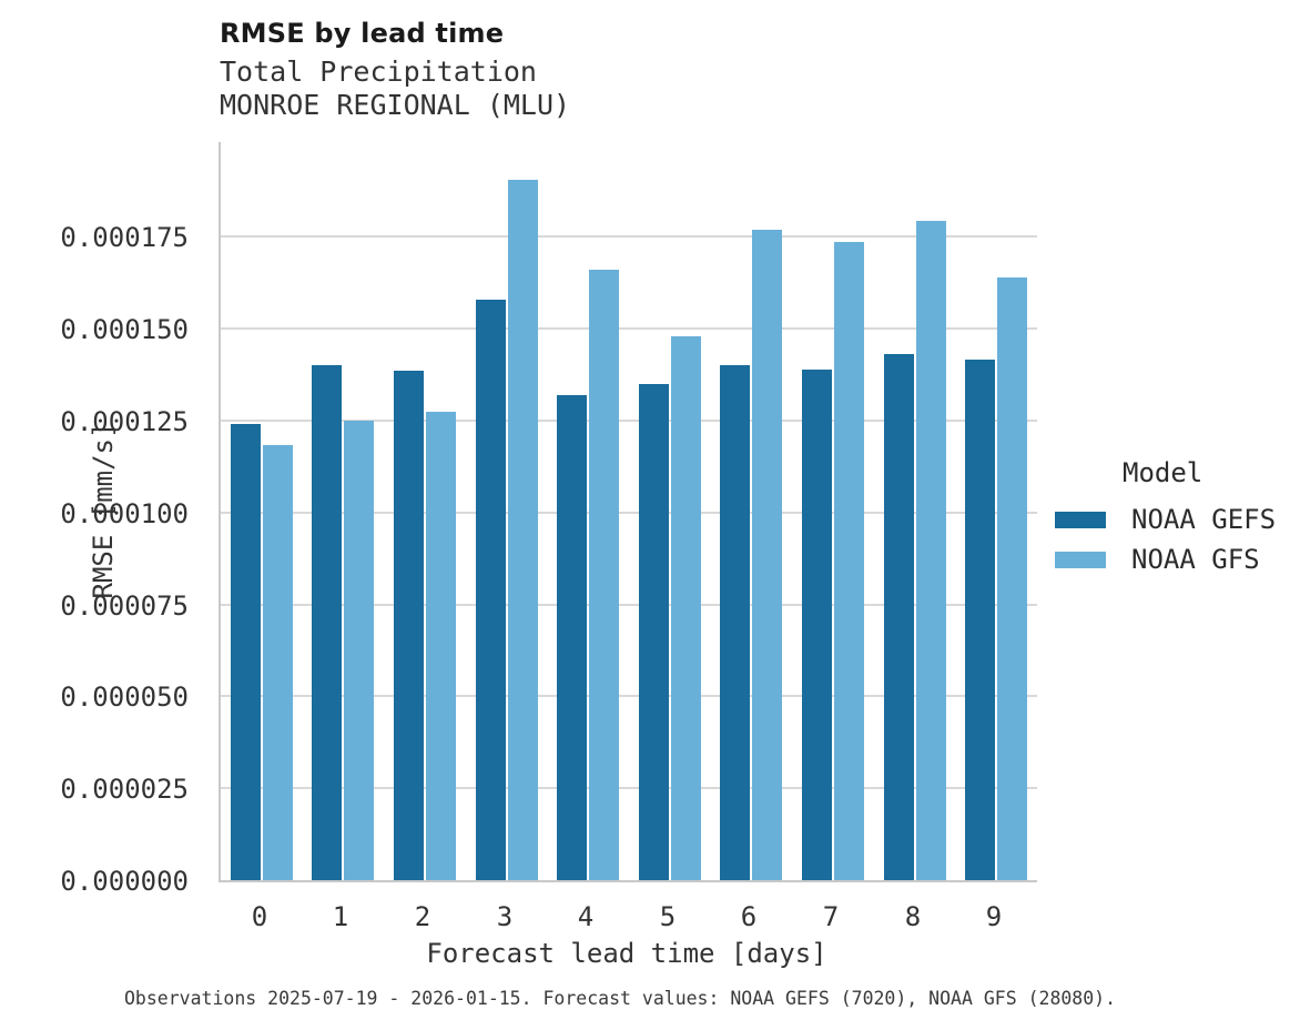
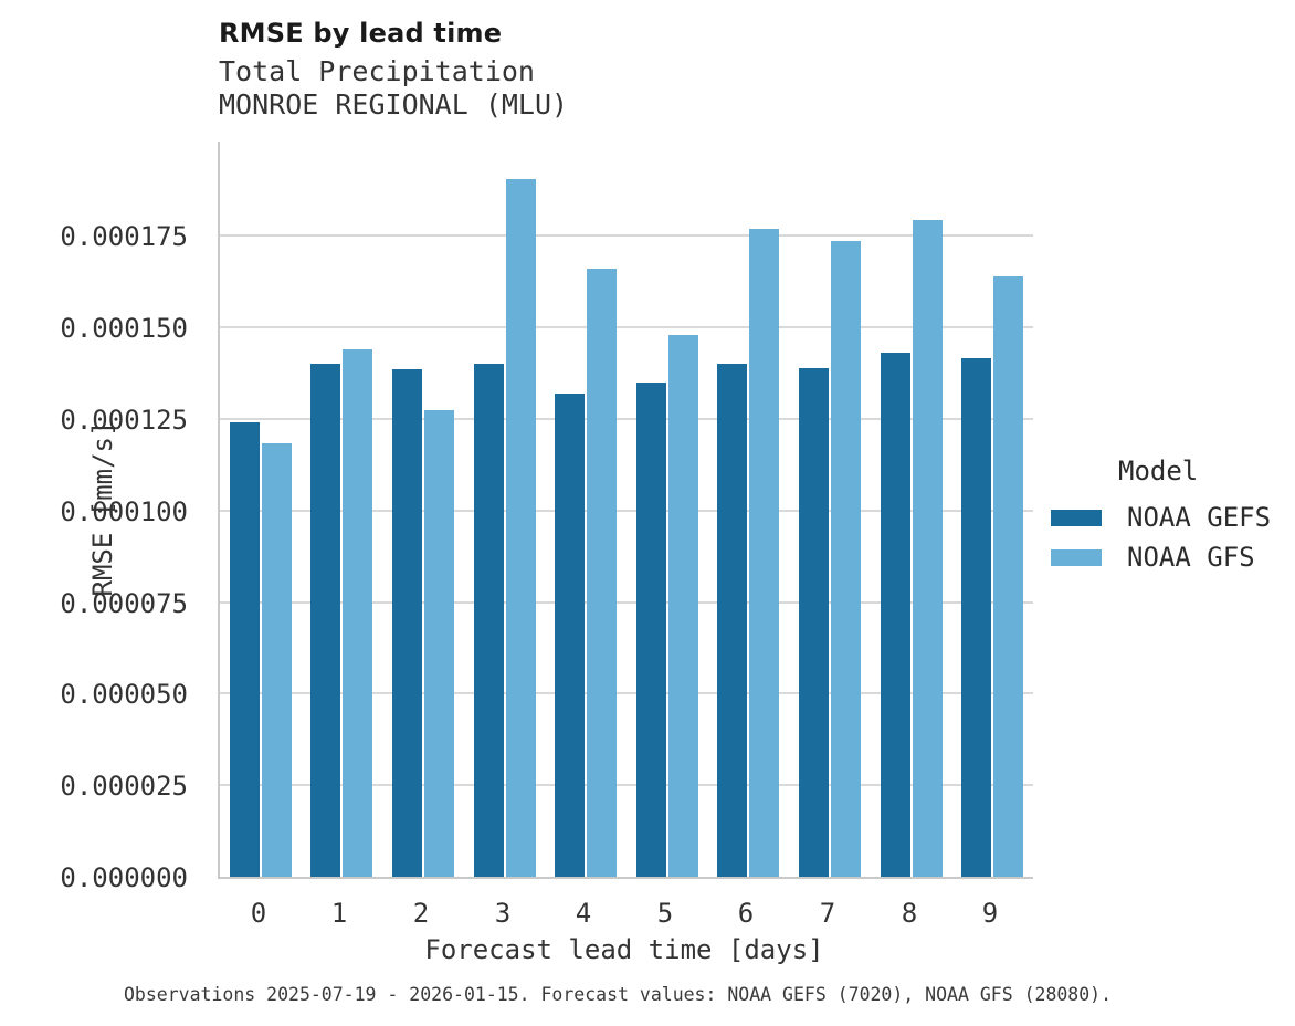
NOAA GFS/1: 0.000125 -> 0.000144
NOAA GEFS/3: 0.000158 -> 0.000140
